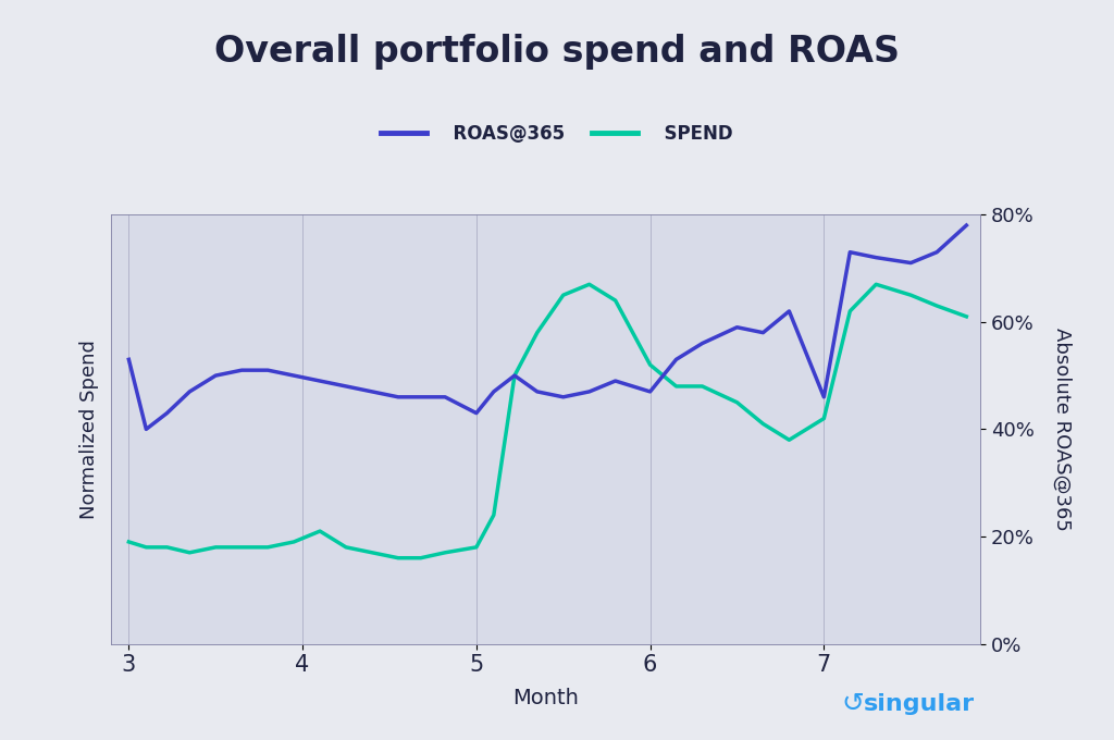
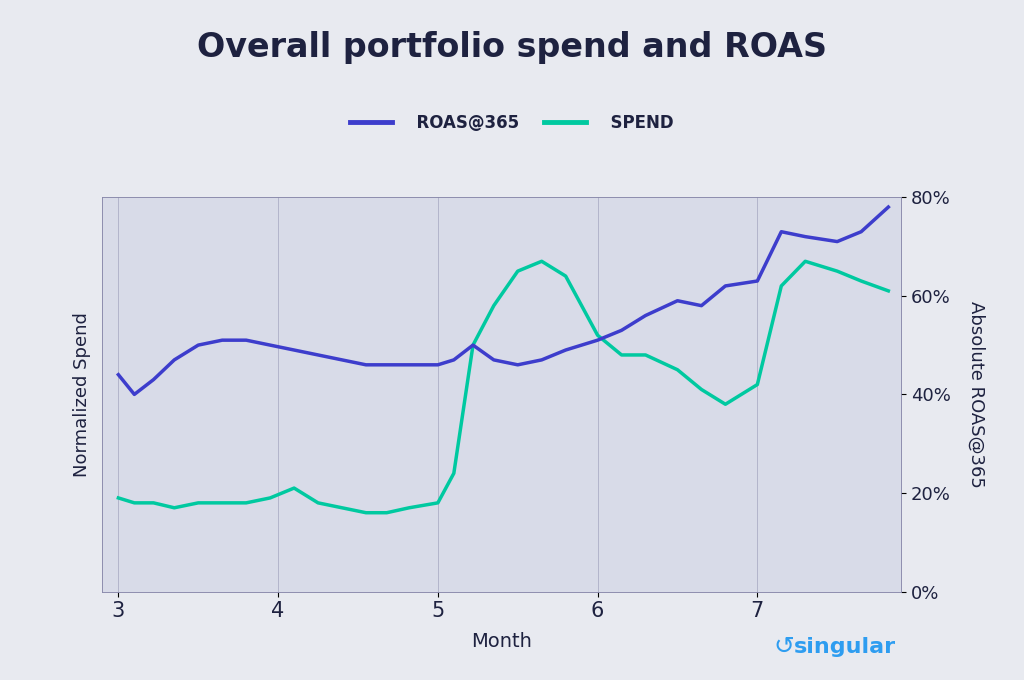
ROAS@365/3: 53% -> 44%
ROAS@365/5: 43% -> 46%
ROAS@365/6: 47% -> 51%
ROAS@365/7: 46% -> 63%
